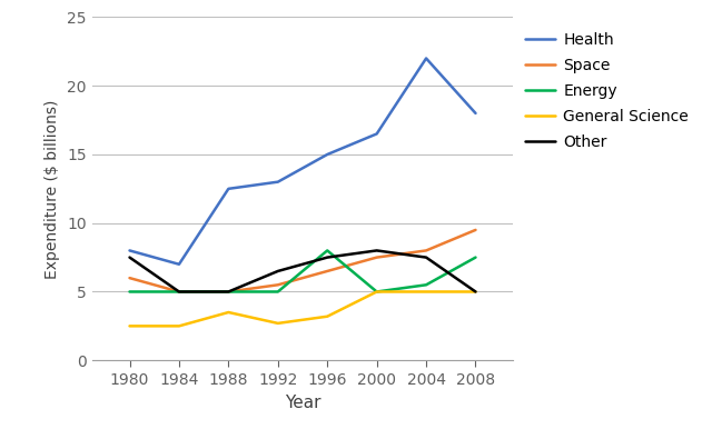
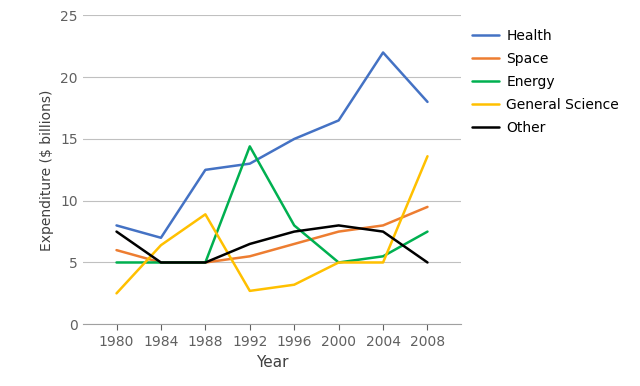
General Science/1984: 2.5 -> 6.4
General Science/1988: 3.5 -> 8.9
Energy/1992: 5.0 -> 14.4
General Science/2008: 5.0 -> 13.6
